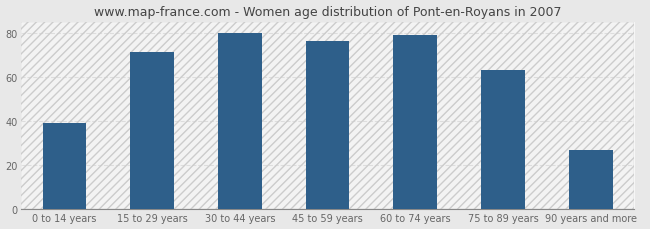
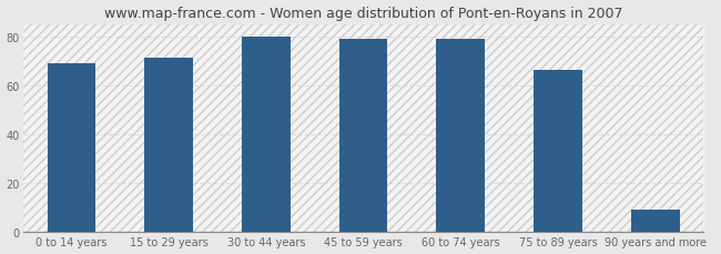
0 to 14 years: 39 -> 69
45 to 59 years: 76 -> 79
75 to 89 years: 63 -> 66
90 years and more: 27 -> 9
